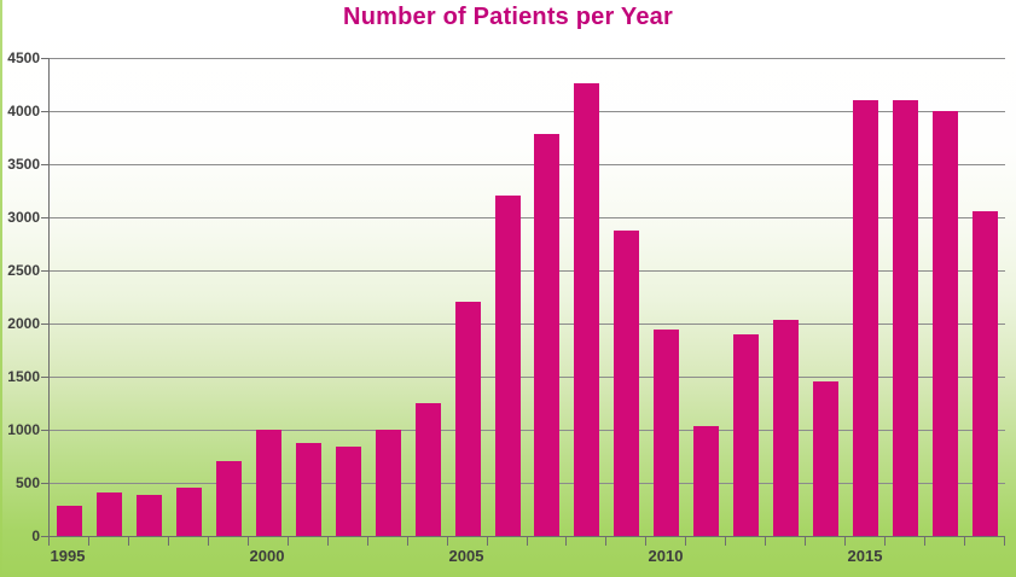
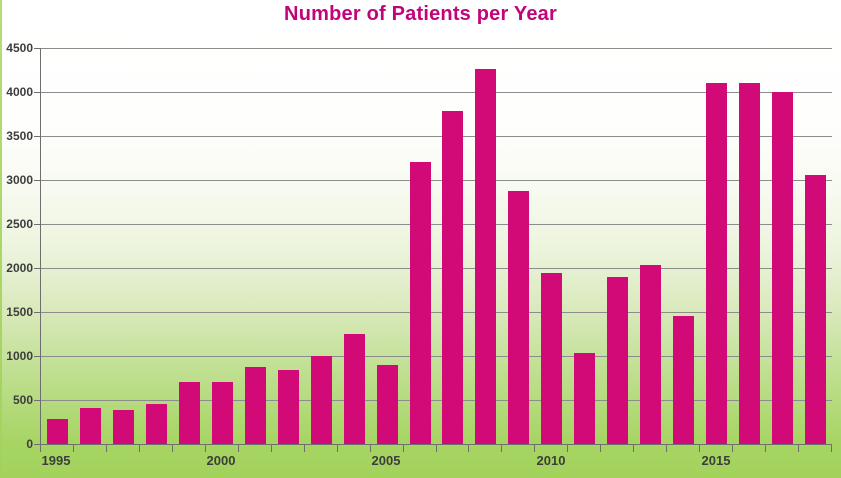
2000: 1000 -> 700
2005: 2200 -> 900
